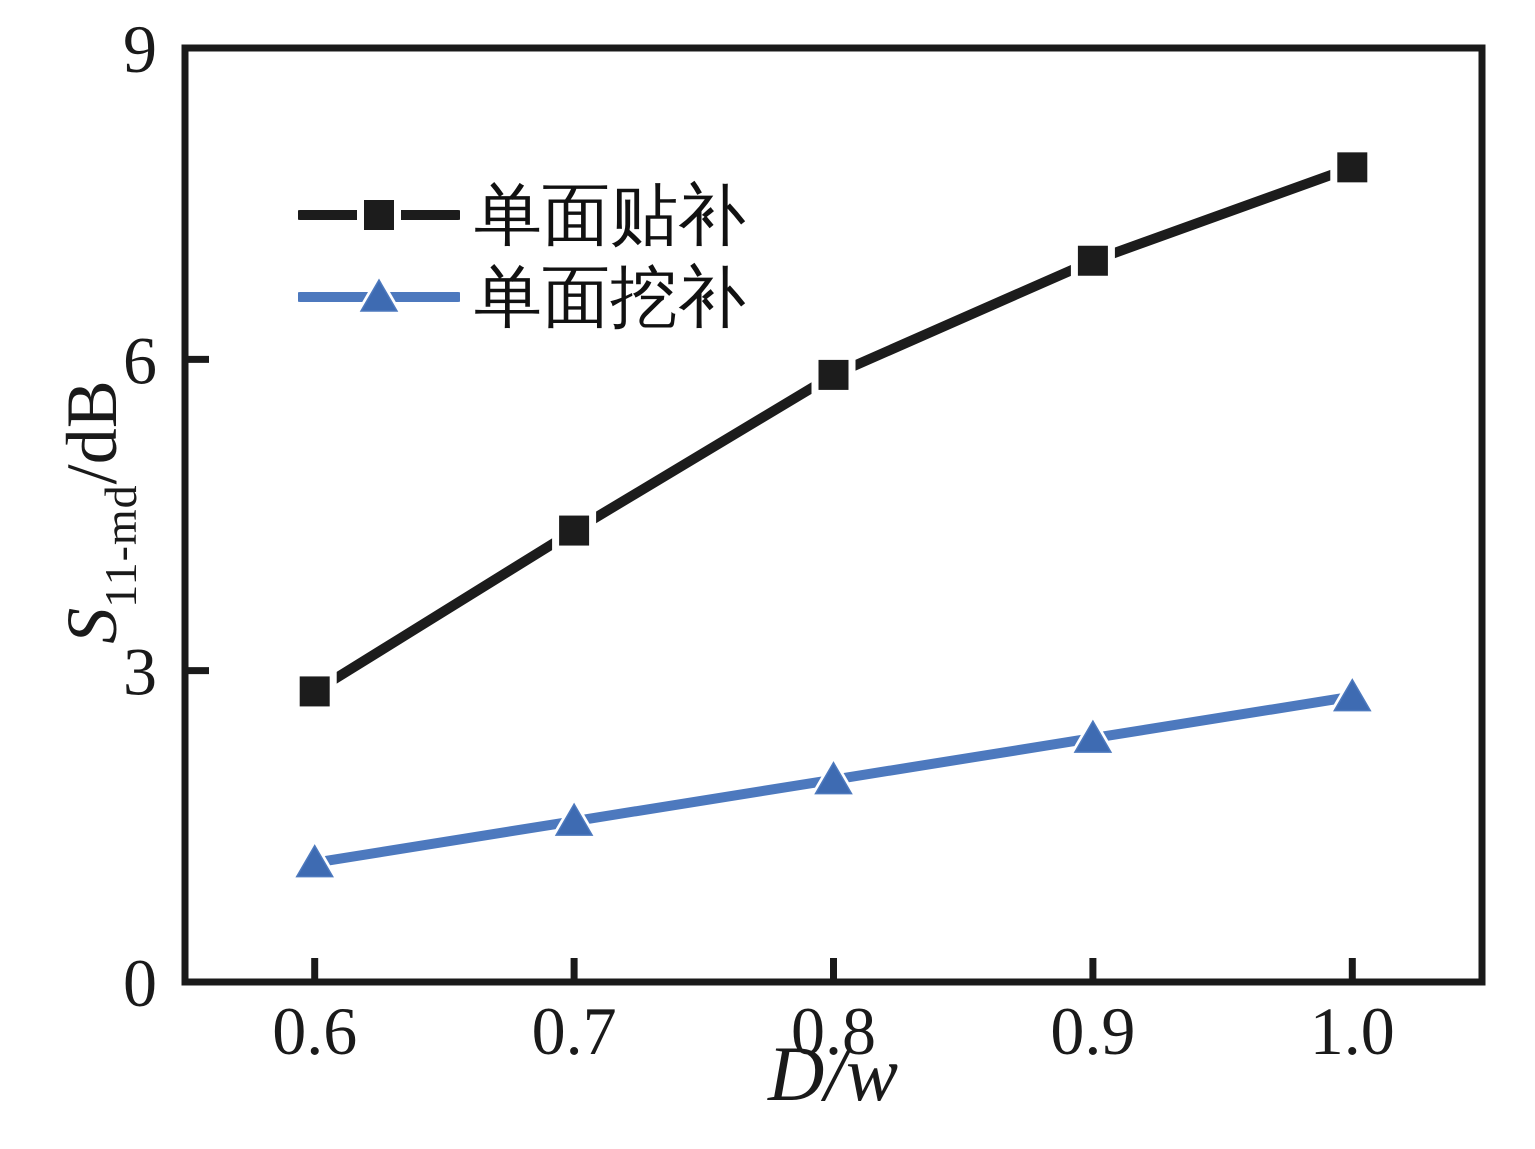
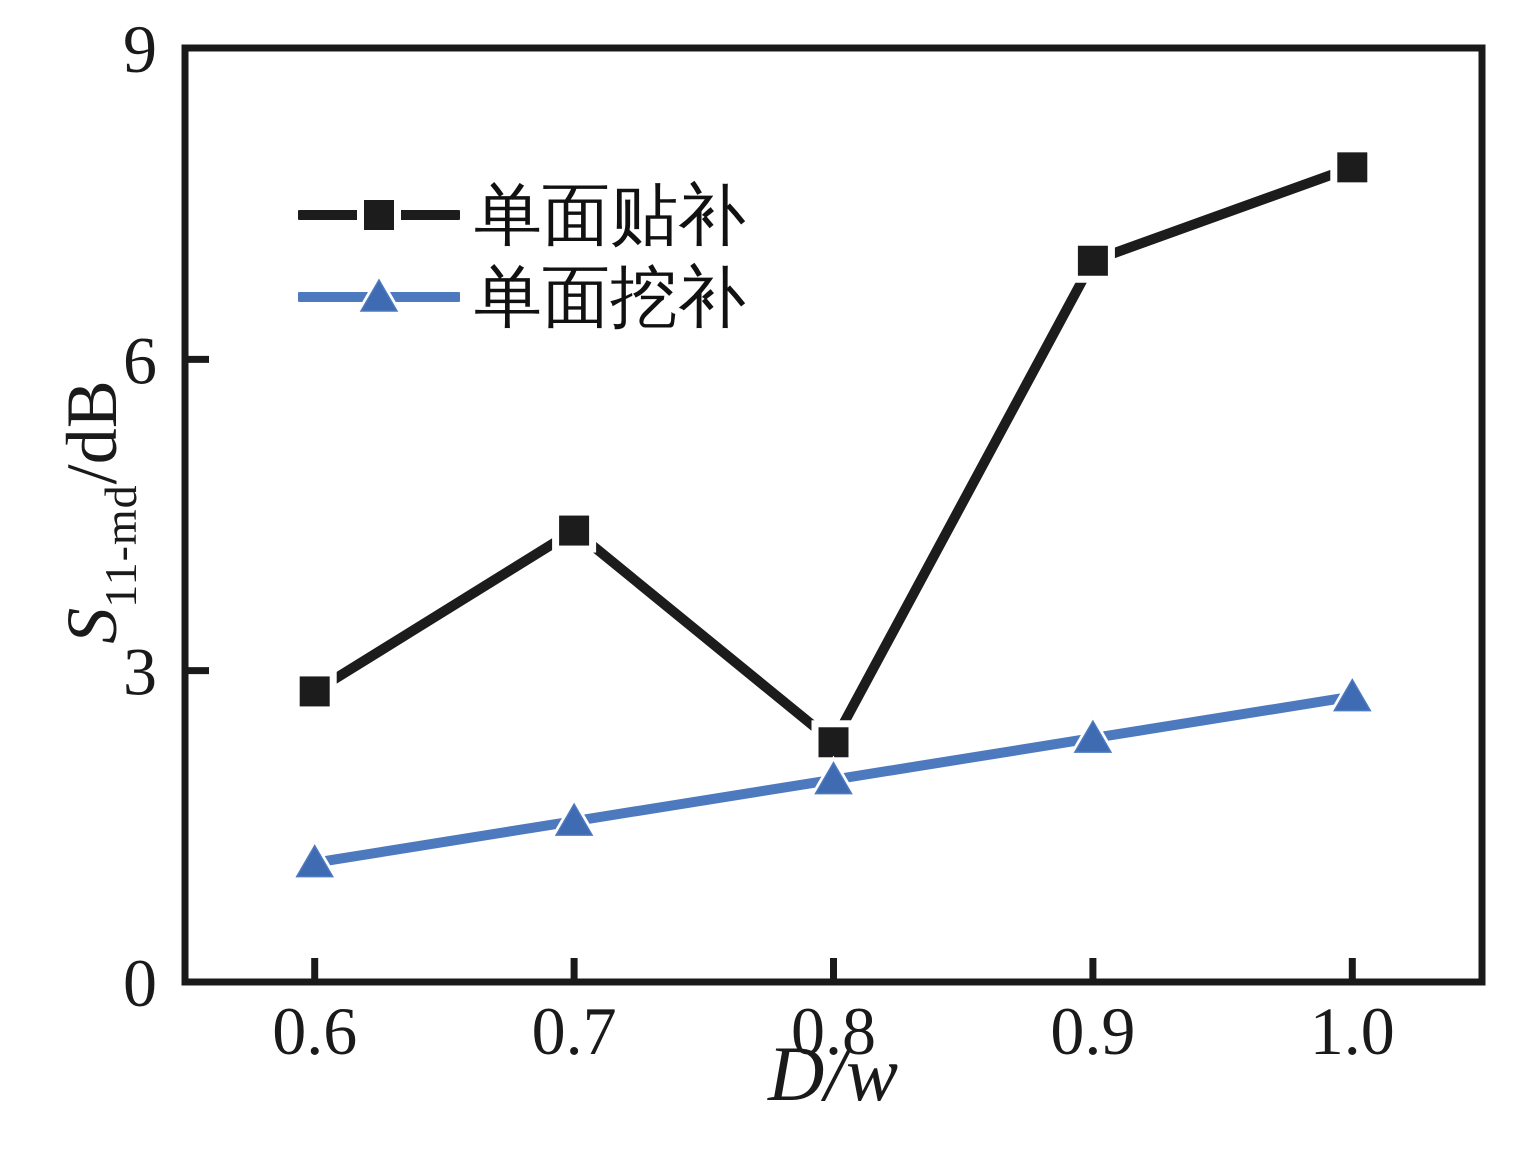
单面贴补/0.8: 5.85 -> 2.31
